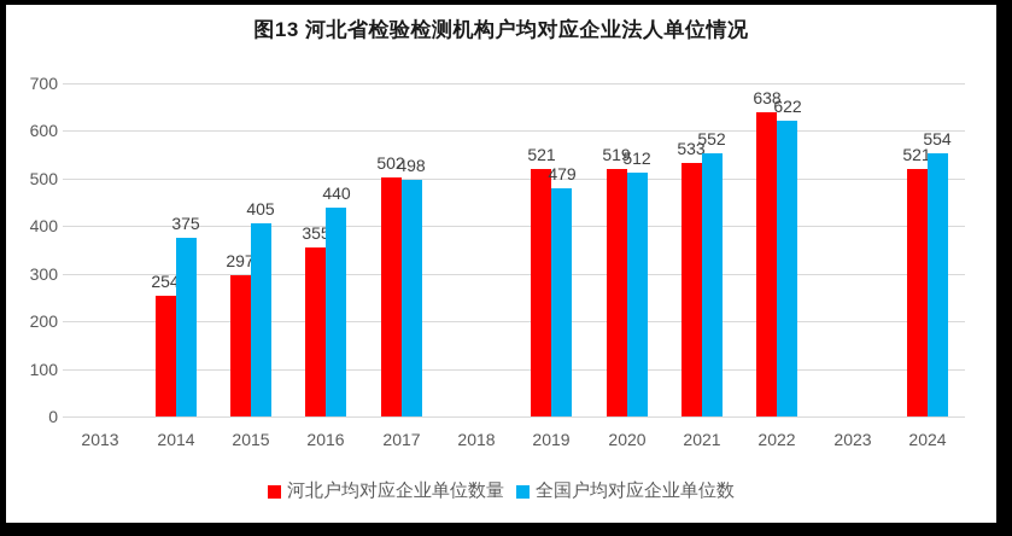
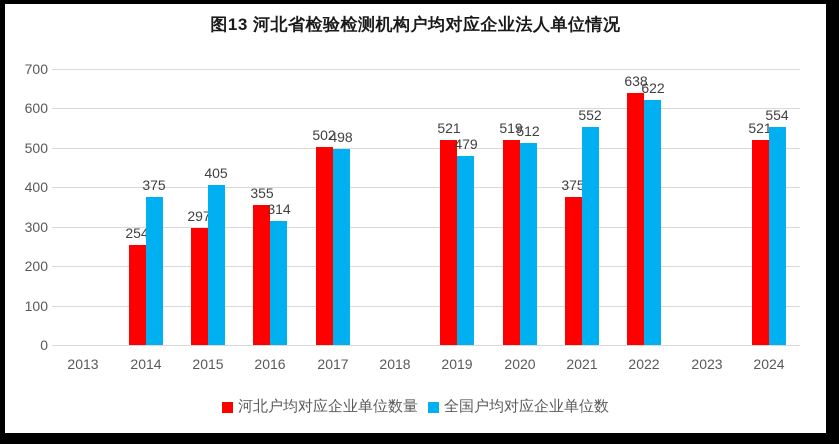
全国户均对应企业单位数/2016: 440 -> 314
河北户均对应企业单位数量/2021: 533 -> 375
